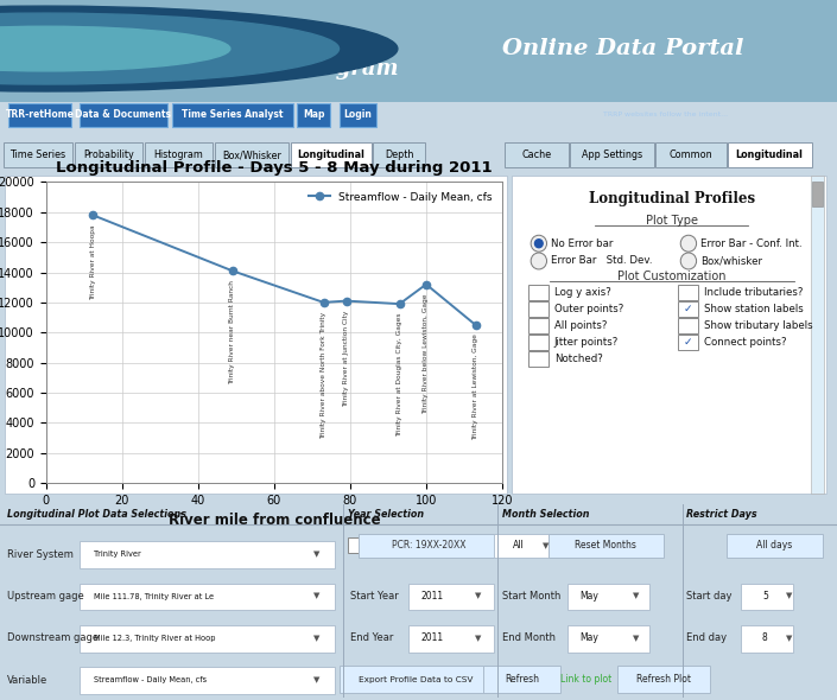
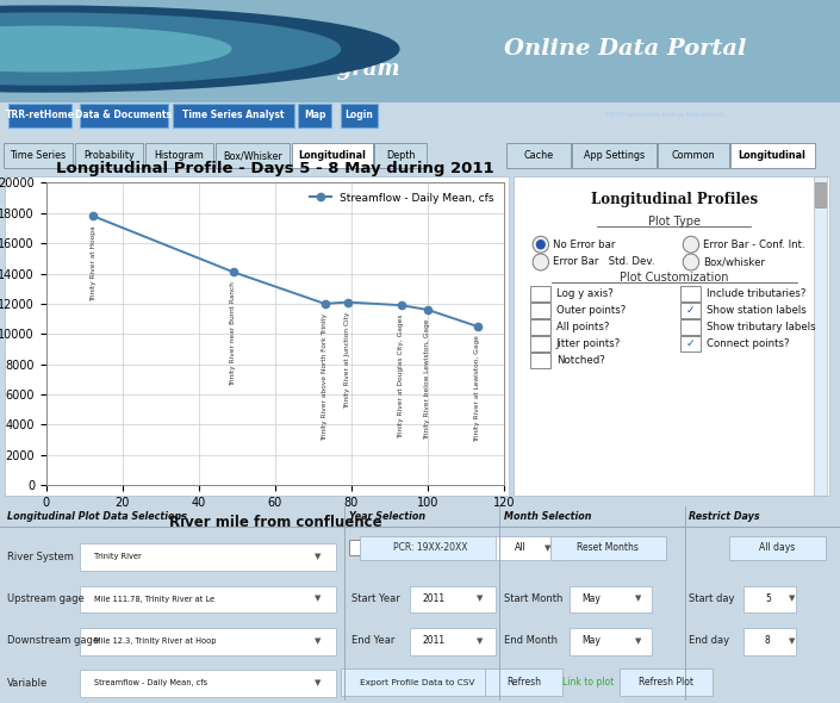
100: 13200 -> 11600
